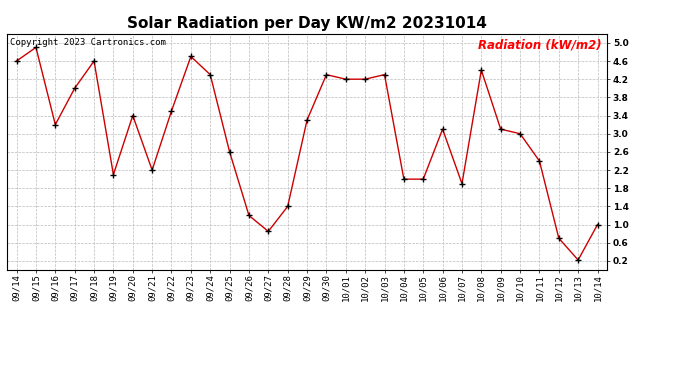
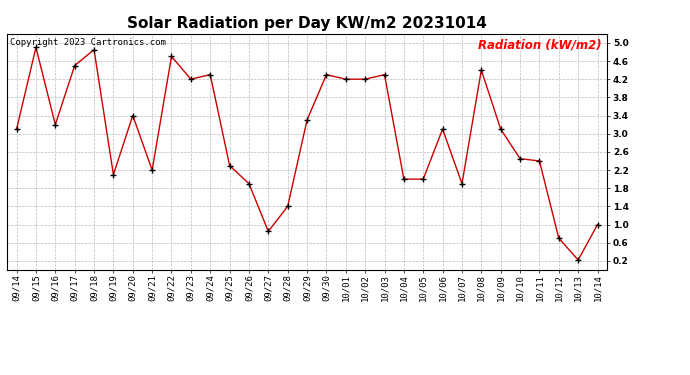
09/14: 4.60 -> 3.10
09/17: 4.00 -> 4.50
09/18: 4.60 -> 4.85
09/22: 3.50 -> 4.70
09/23: 4.70 -> 4.20
09/25: 2.60 -> 2.30
09/26: 1.20 -> 1.90
10/10: 3.00 -> 2.45
